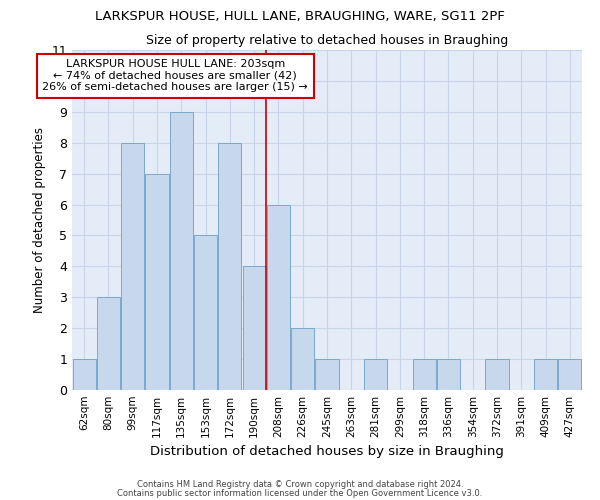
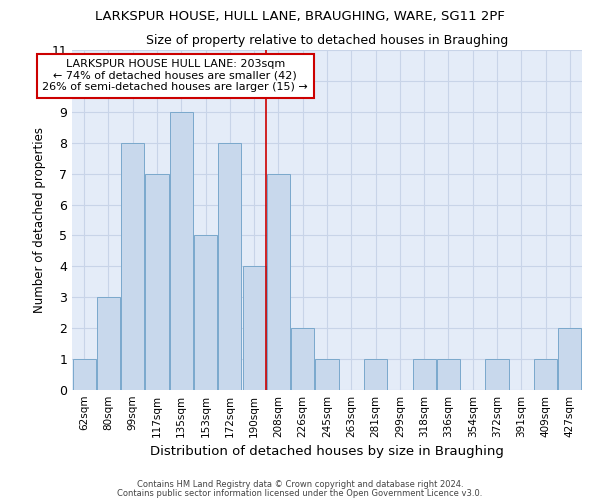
208sqm: 6 -> 7
427sqm: 1 -> 2
